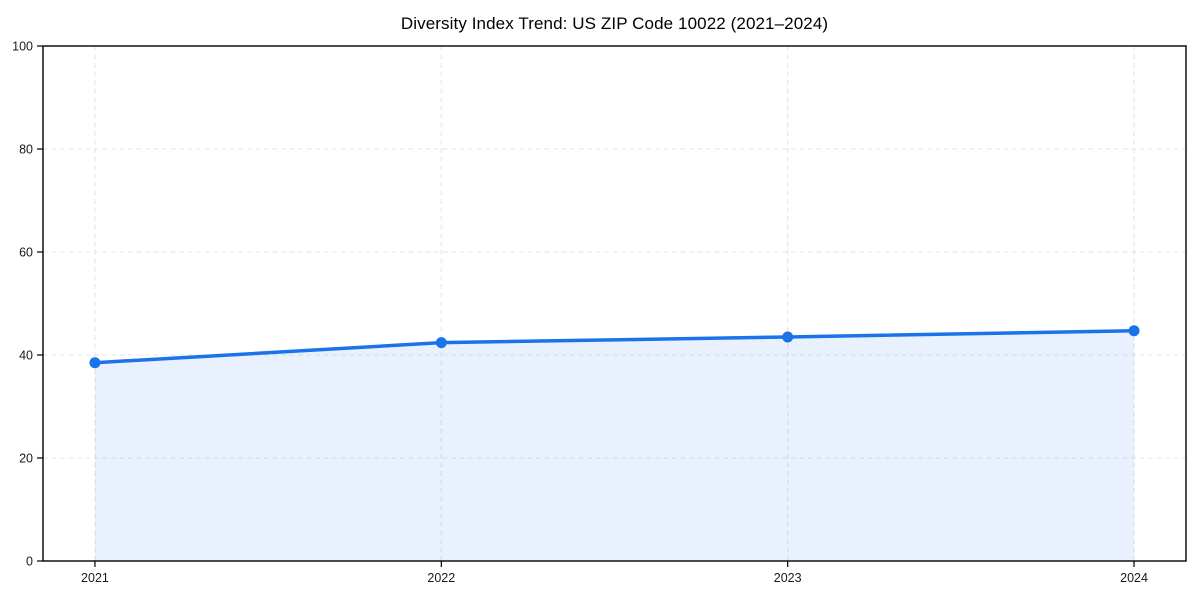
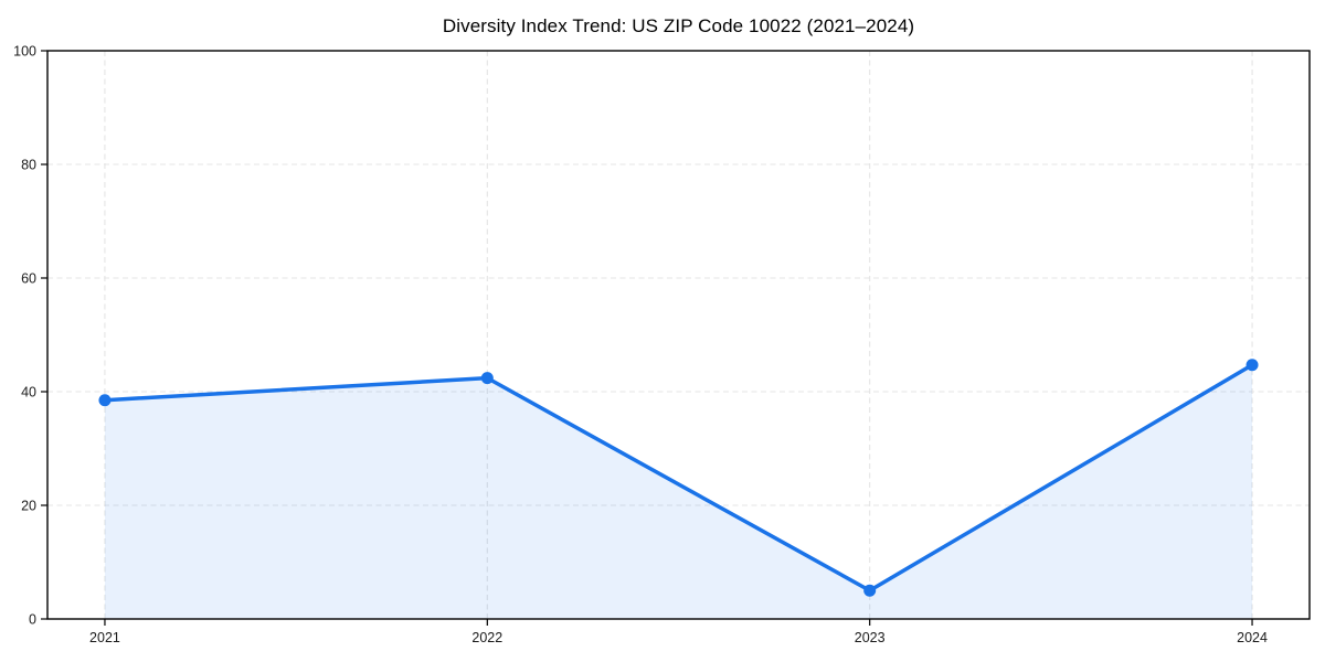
2023: 44 -> 5
